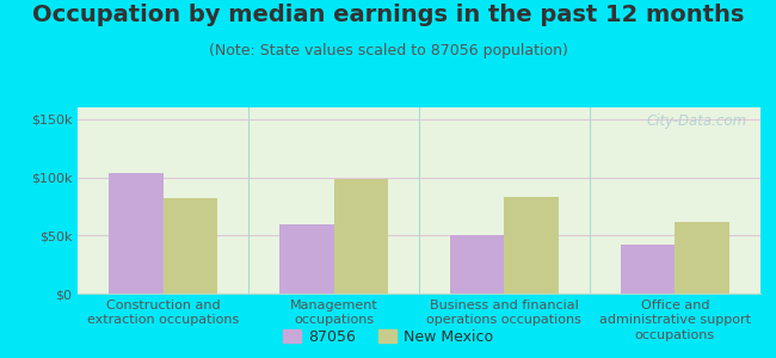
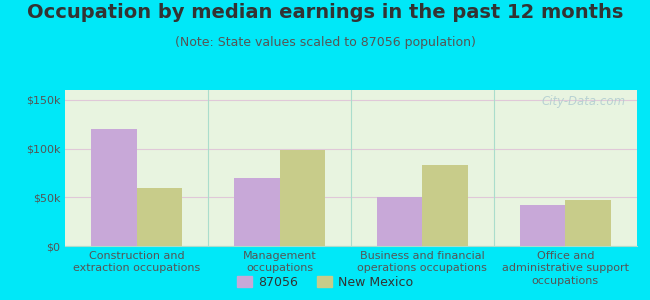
87056/Construction and extraction occupations: $104k -> $120k
New Mexico/Construction and extraction occupations: $82k -> $60k
87056/Management occupations: $60k -> $70k
New Mexico/Office and administrative support occupations: $62k -> $47k
